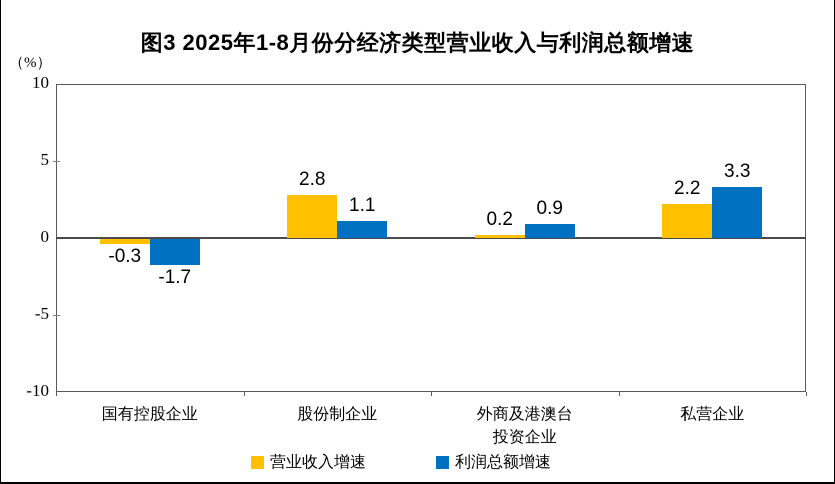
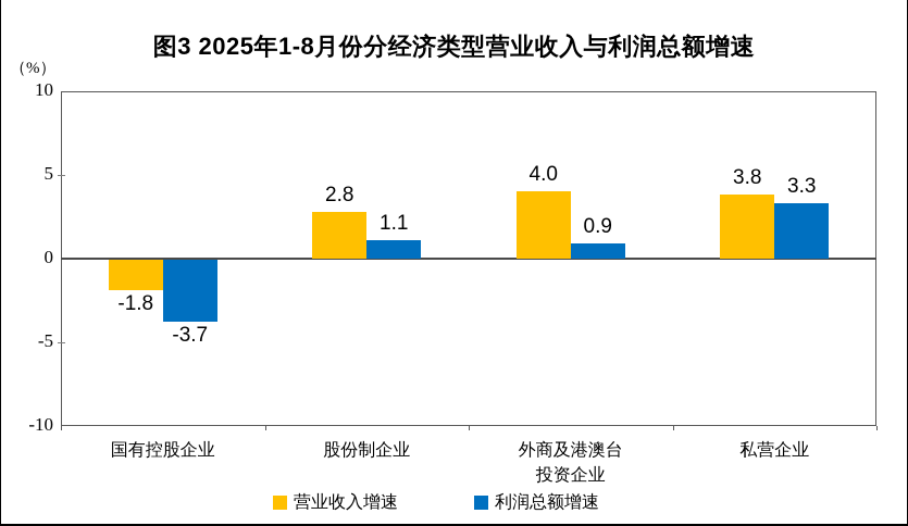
营业收入增速/国有控股企业: -0.3 -> -1.8
利润总额增速/国有控股企业: -1.7 -> -3.7
营业收入增速/外商及港澳台 投资企业: 0.2 -> 4.0
营业收入增速/私营企业: 2.2 -> 3.8
